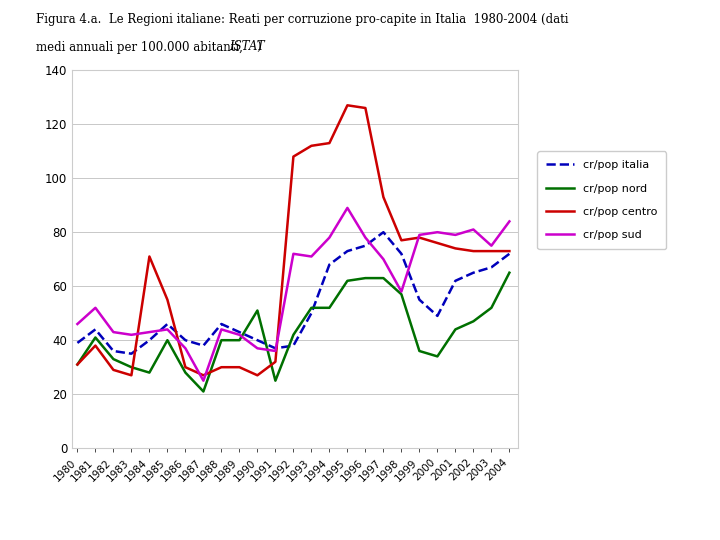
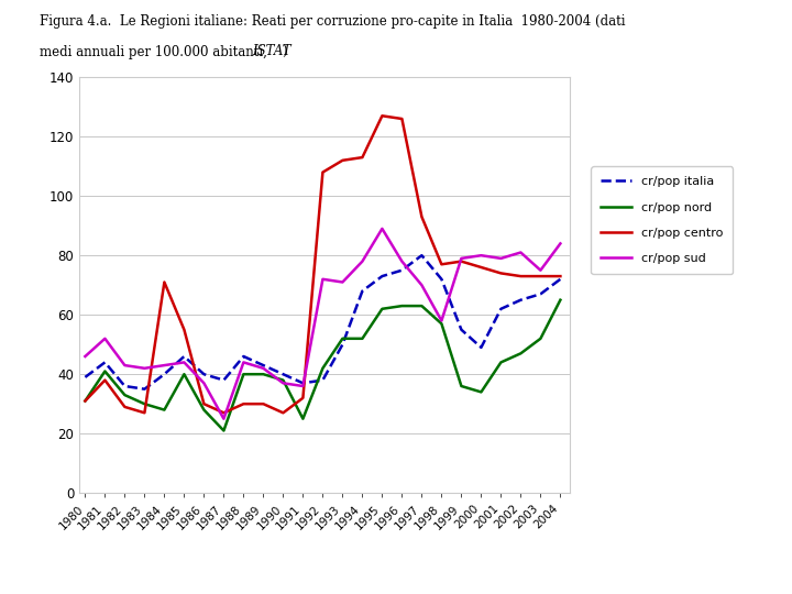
cr/pop nord/1990: 51 -> 38
